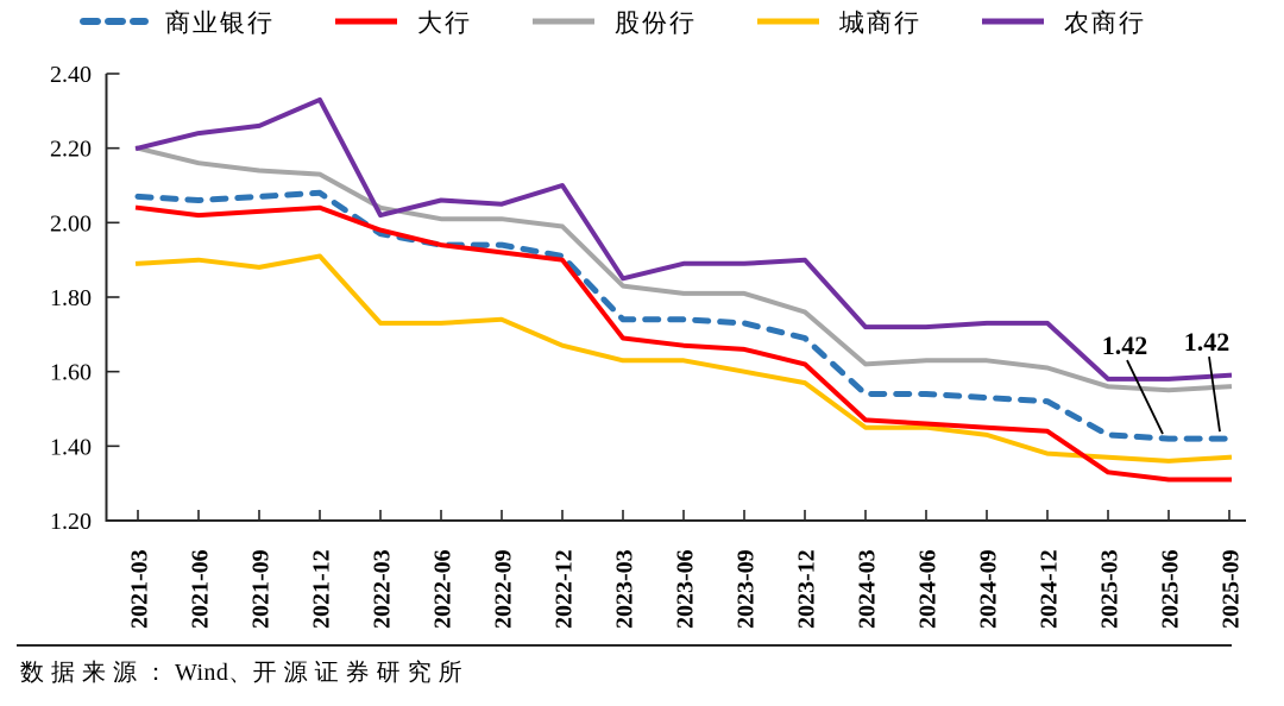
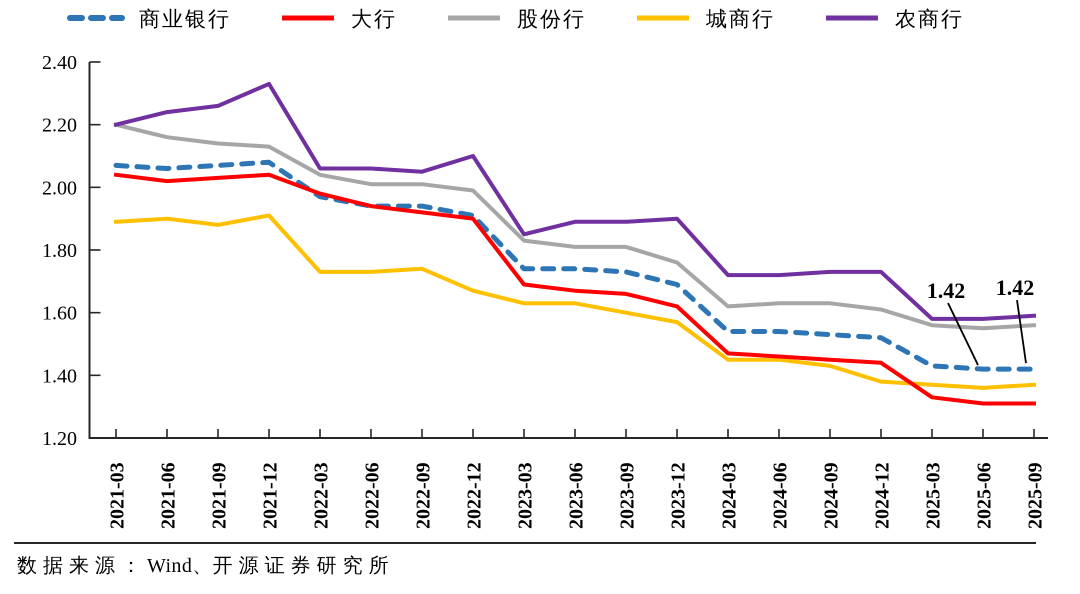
农商行/2022-03: 2.02 -> 2.06
